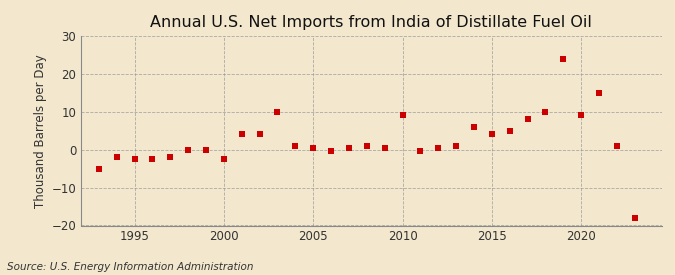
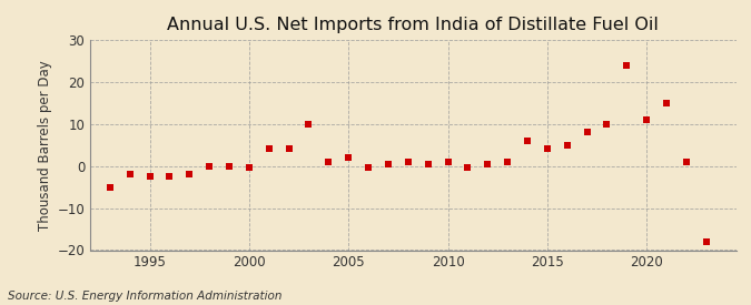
2000: -2.5 -> -0.5
2005: 0.5 -> 2.0
2010: 9.0 -> 1.0
2020: 9.0 -> 11.0
